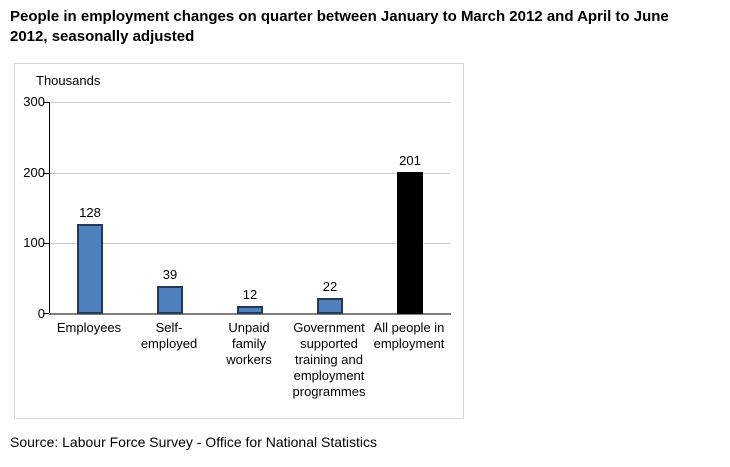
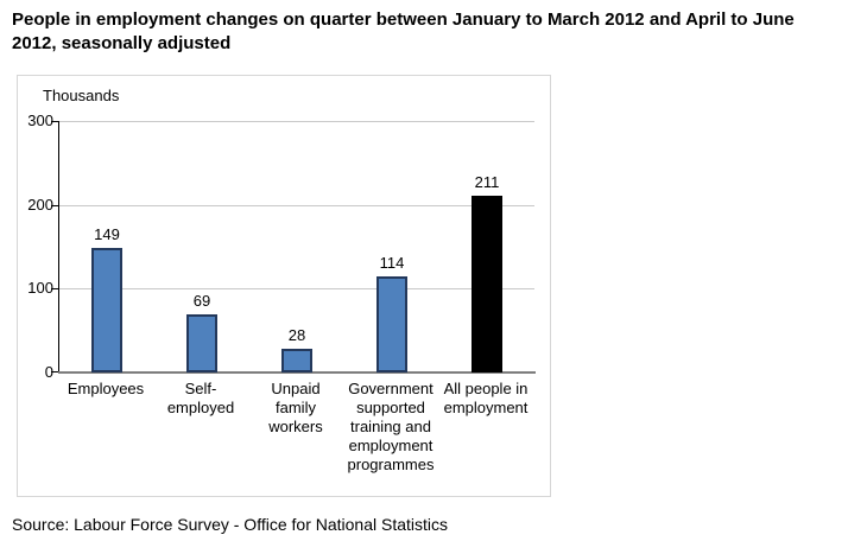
Employees: 128 -> 149
Self-employed: 39 -> 69
Unpaid family workers: 12 -> 28
Government supported training and employment programmes: 22 -> 114
All people in employment: 201 -> 211
